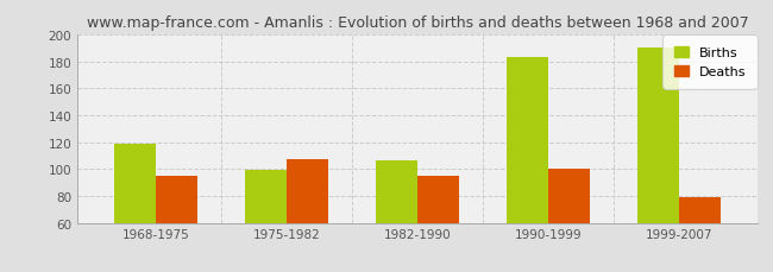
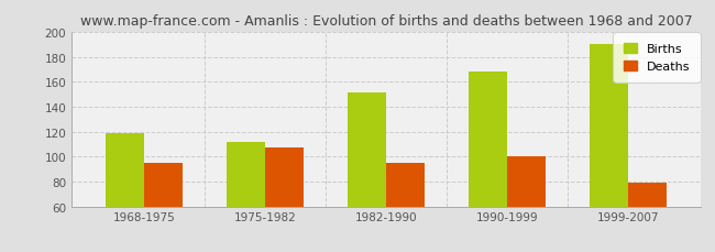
Births/1975-1982: 99 -> 112
Births/1982-1990: 106 -> 151
Births/1990-1999: 183 -> 168
